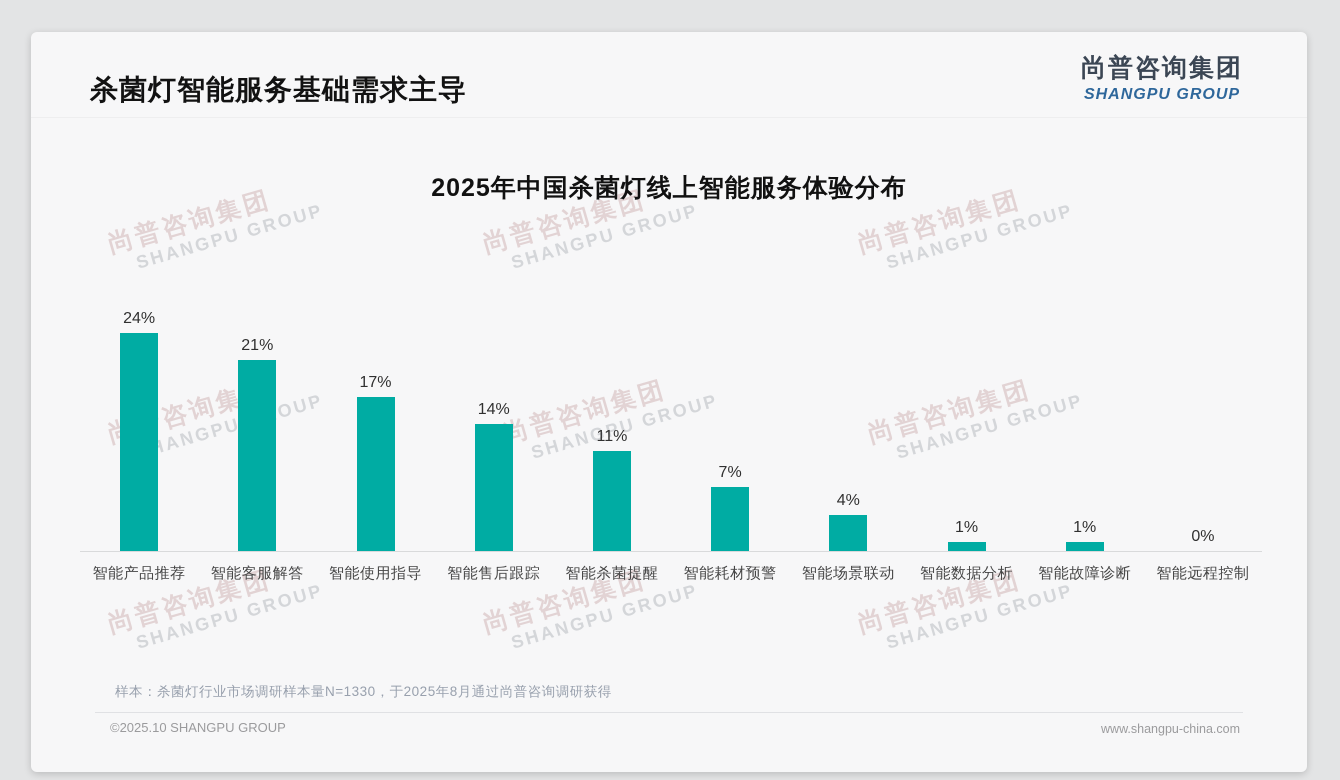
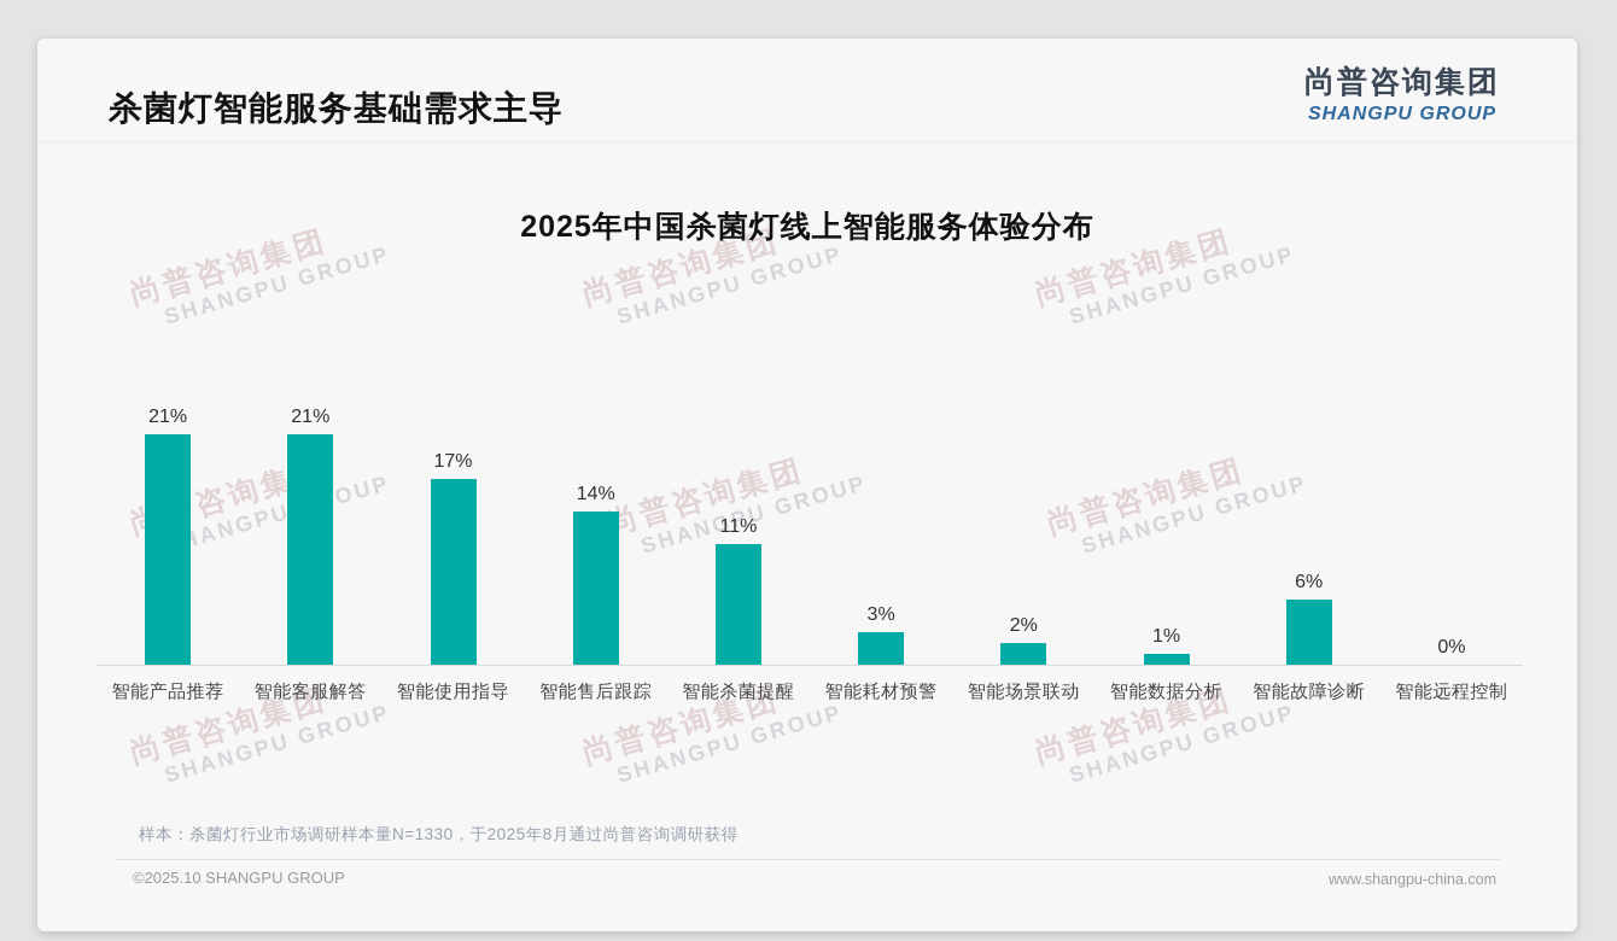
智能产品推荐: 24% -> 21%
智能耗材预警: 7% -> 3%
智能场景联动: 4% -> 2%
智能故障诊断: 1% -> 6%
